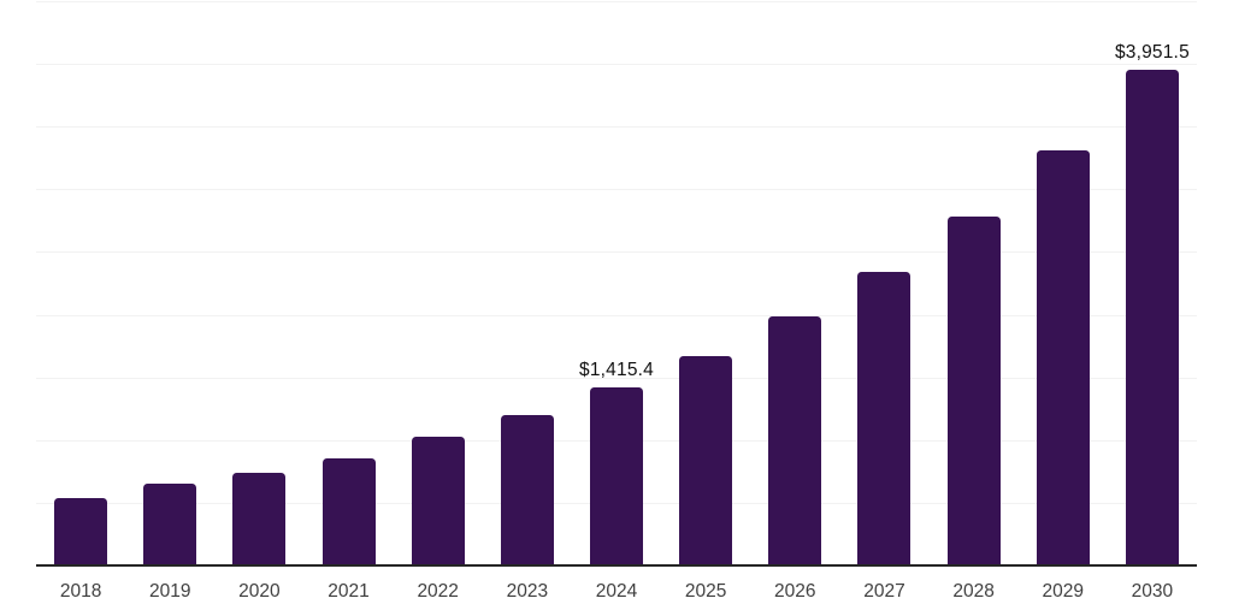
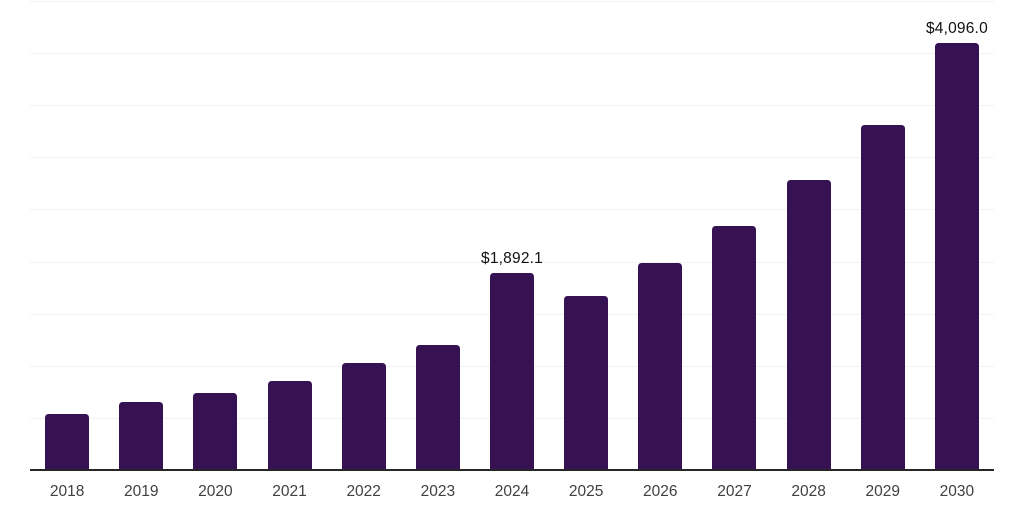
2024: $1,415.4 -> $1,892.1
2030: $3,951.5 -> $4,096.0
